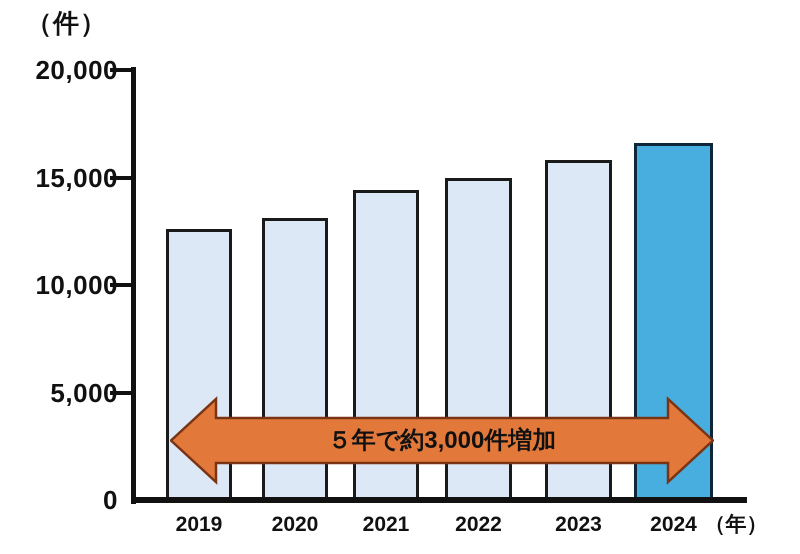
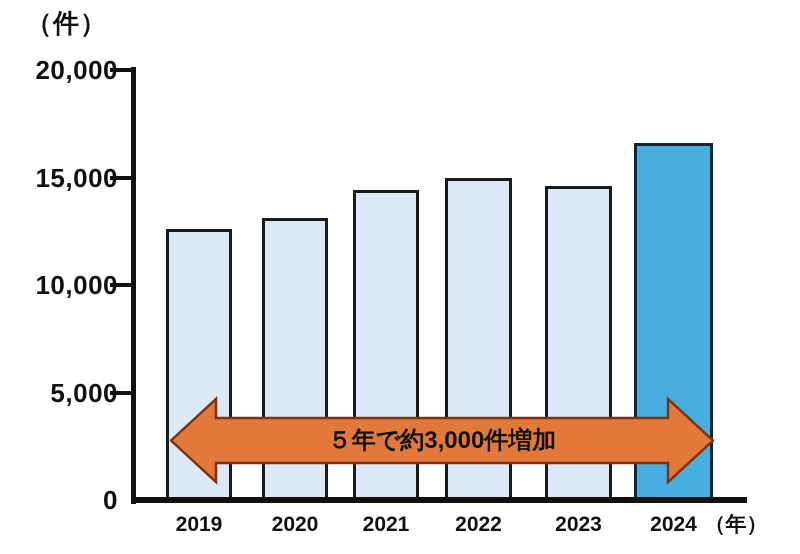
2023: 15800 -> 14600
